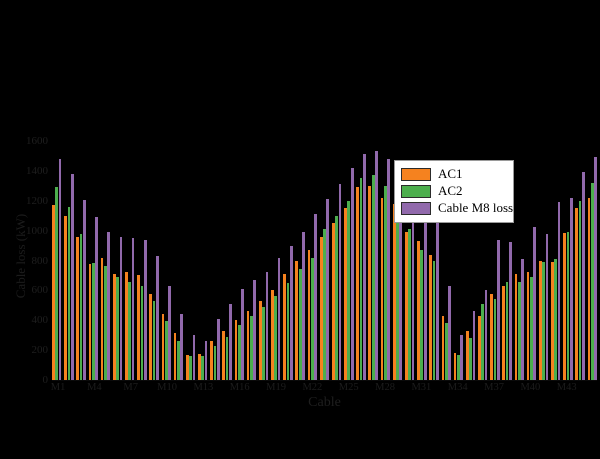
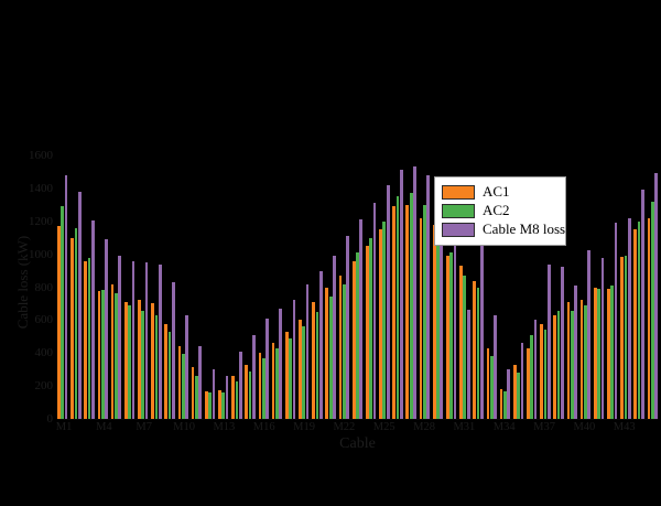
Cable M8 loss/M31: 1150 -> 660
